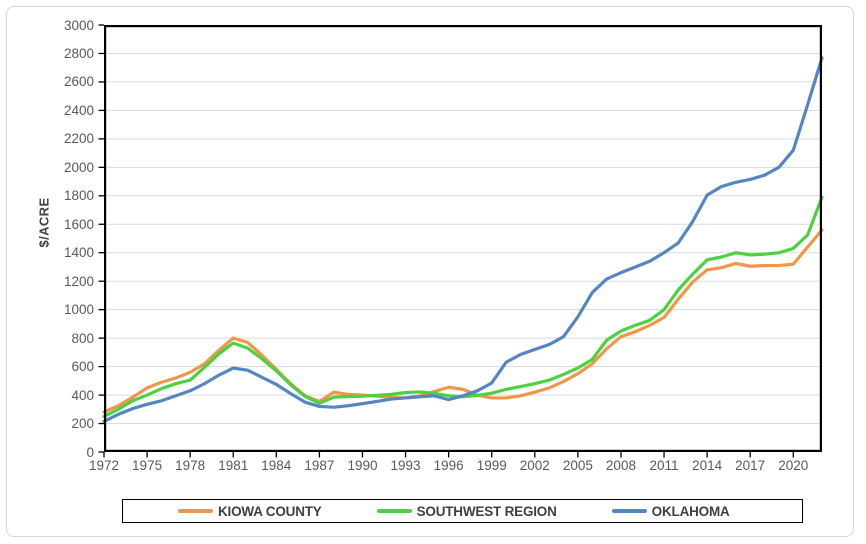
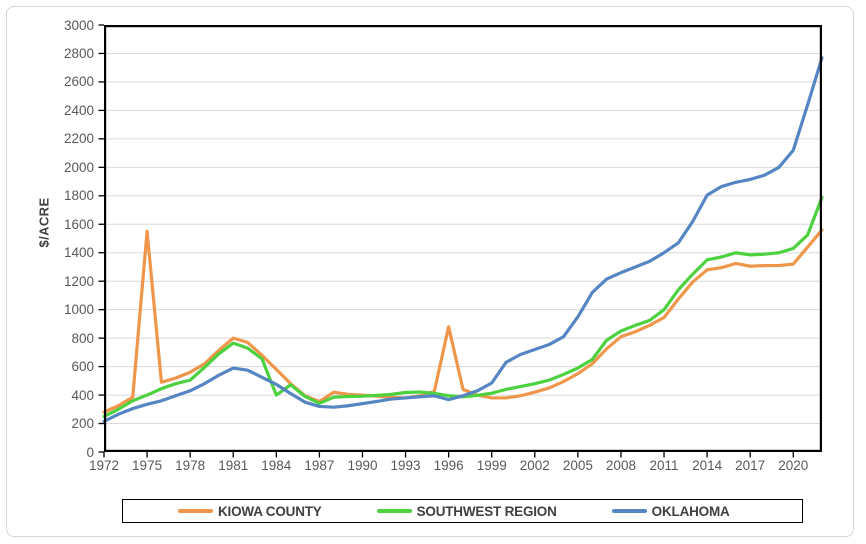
KIOWA COUNTY/1975: 450 -> 1550
SOUTHWEST REGION/1984: 570 -> 400
KIOWA COUNTY/1996: 460 -> 880
